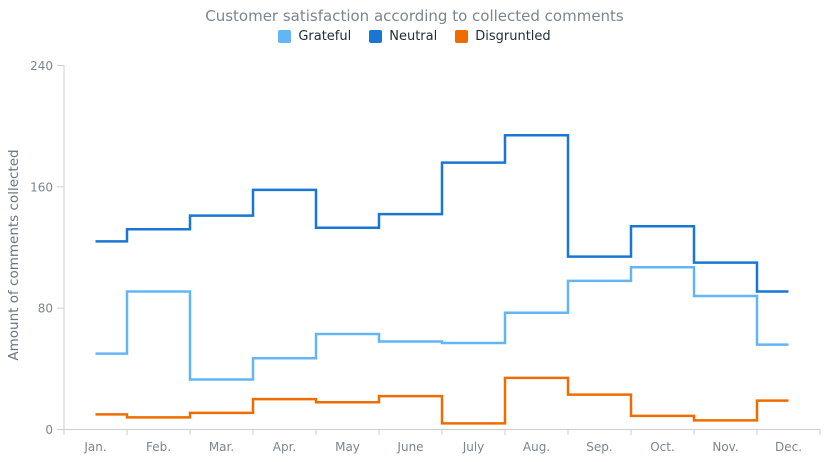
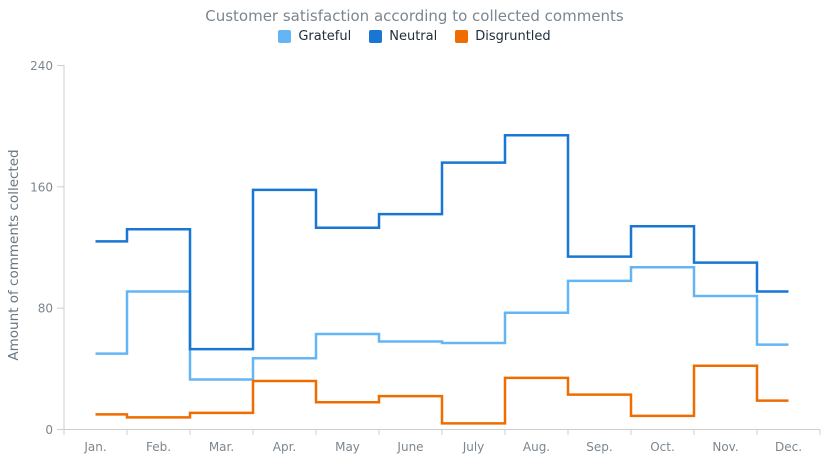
Neutral/Mar.: 141 -> 53
Disgruntled/Apr.: 20 -> 32
Disgruntled/Nov.: 6 -> 42
